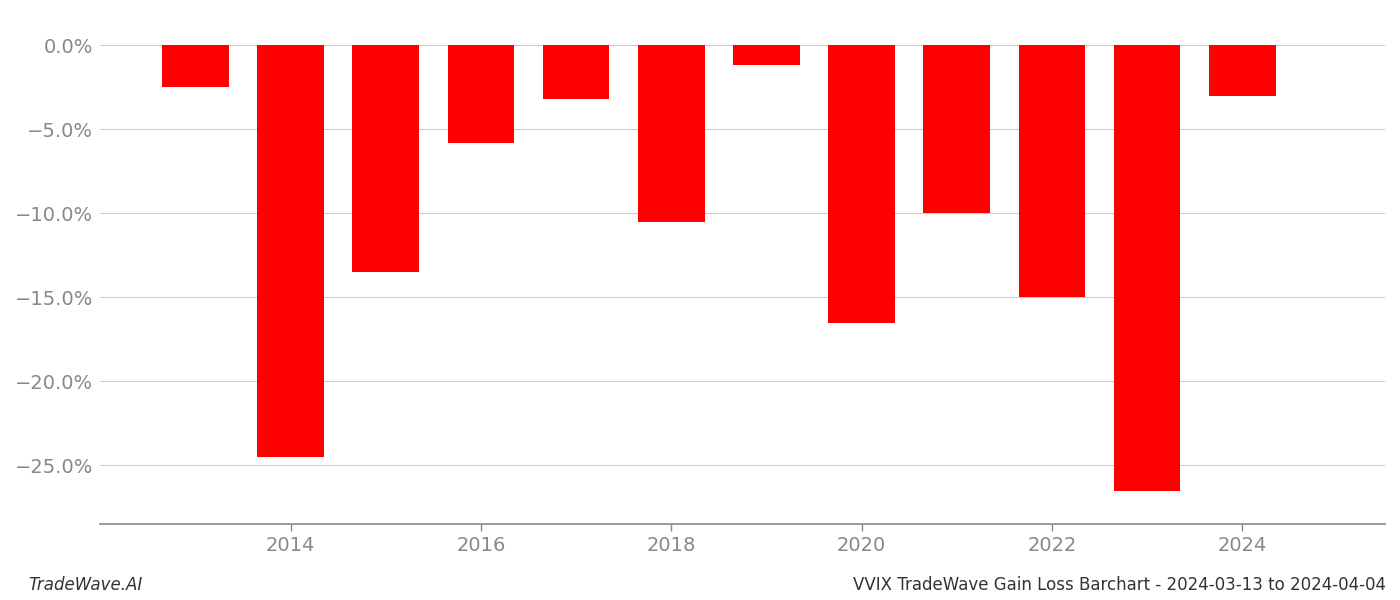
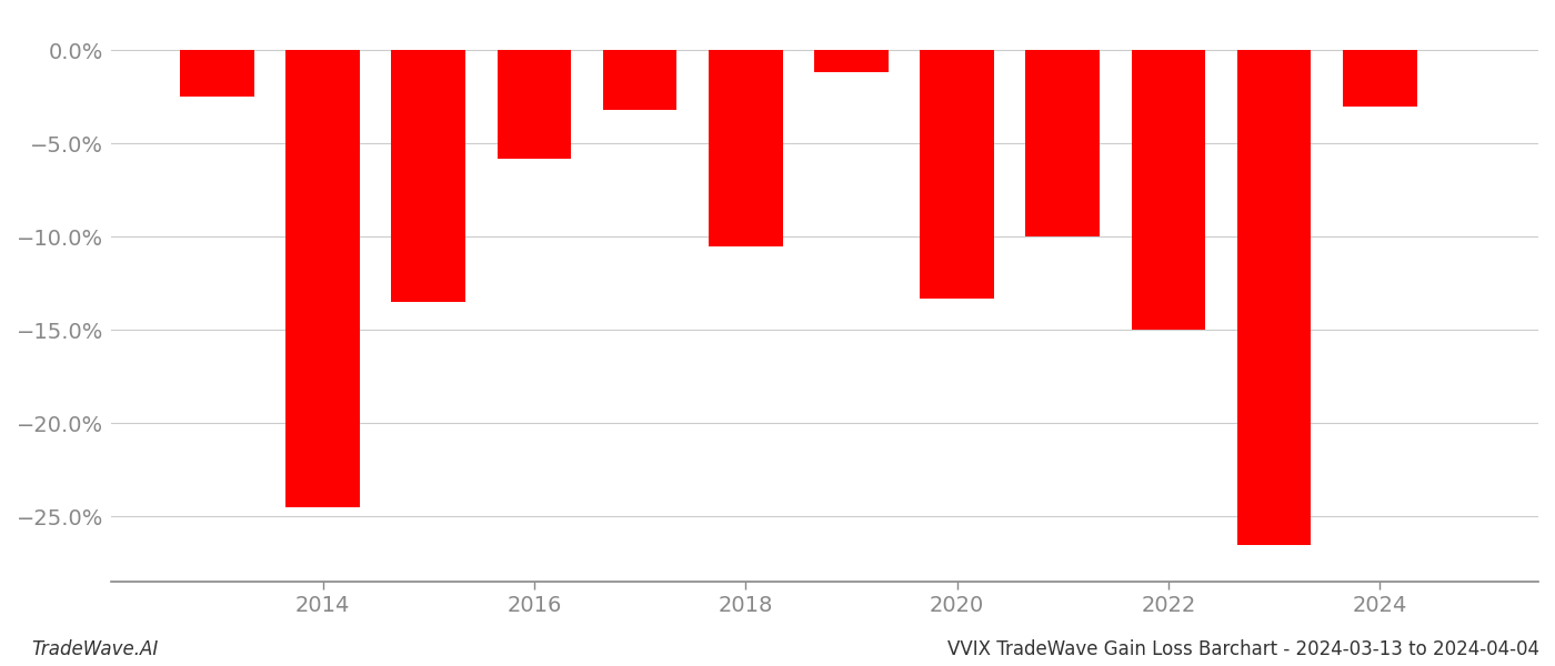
2020: -16.5% -> -13.3%
